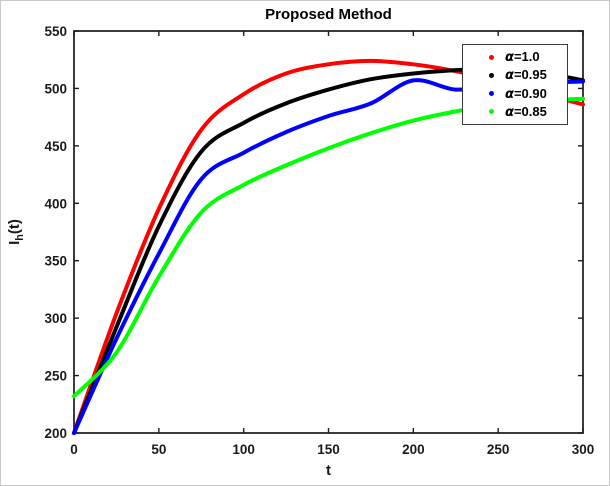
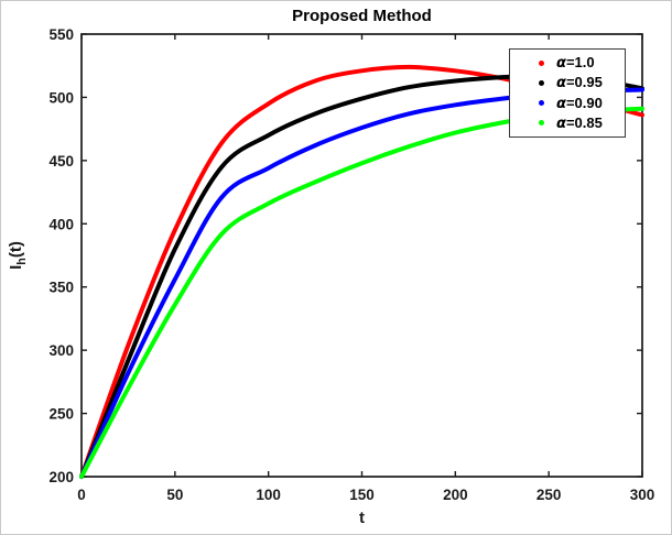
α=0.85/0: 232 -> 200
α=0.90/200: 507 -> 494
